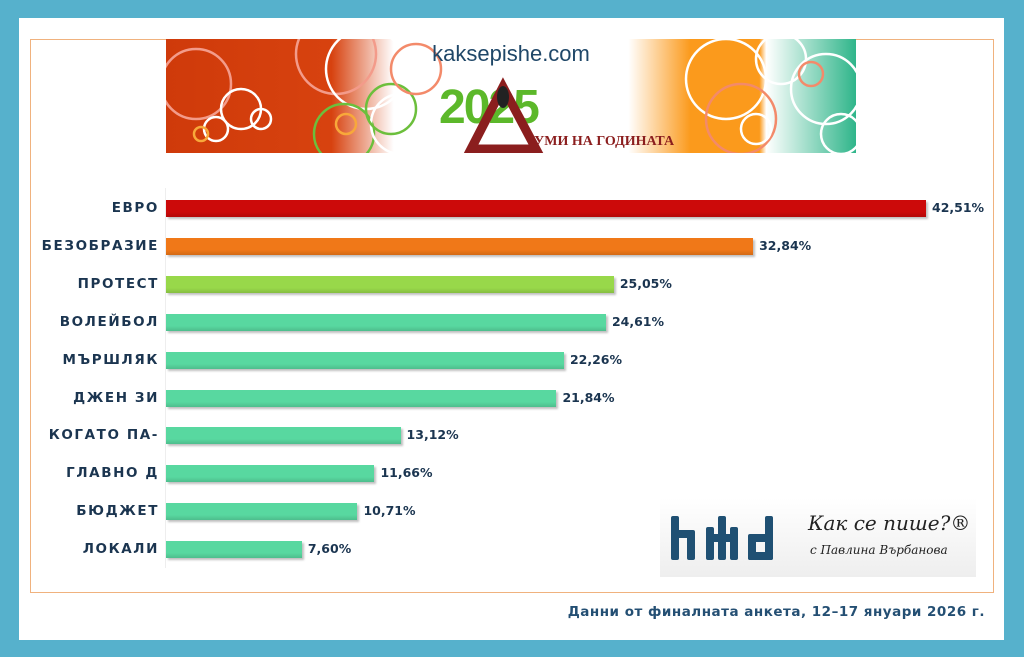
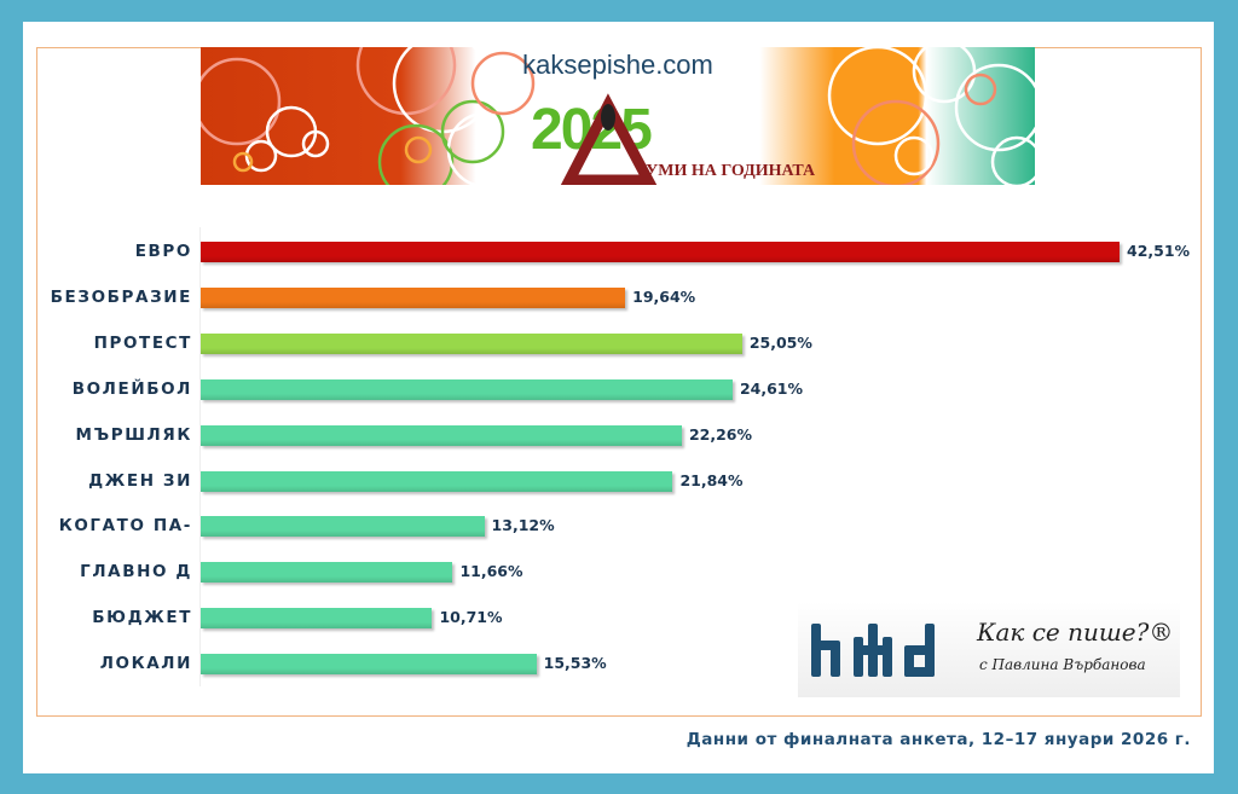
БЕЗОБРАЗИЕ: 32,84% -> 19,64%
ЛОКАЛИ: 7,60% -> 15,53%
